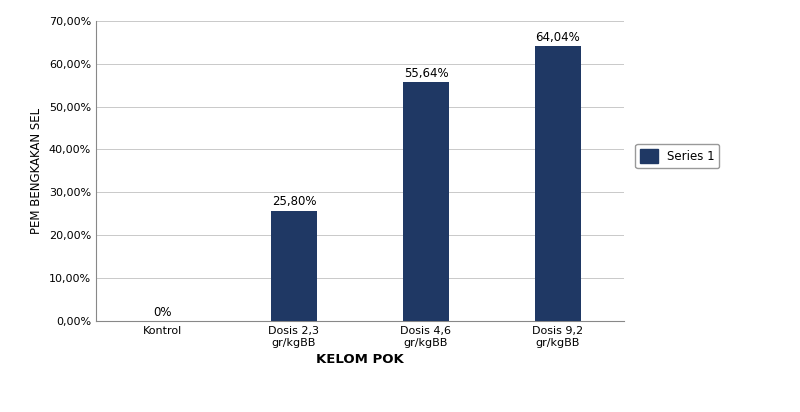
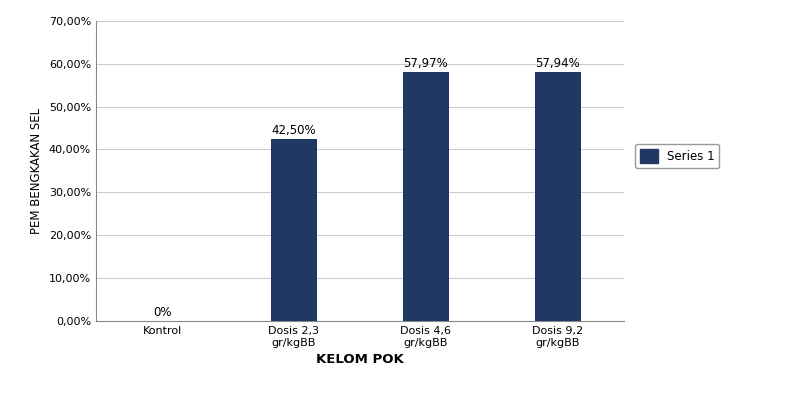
Dosis 2,3 gr/kgBB: 25,80% -> 42,50%
Dosis 4,6 gr/kgBB: 55,64% -> 57,97%
Dosis 9,2 gr/kgBB: 64,04% -> 57,94%
